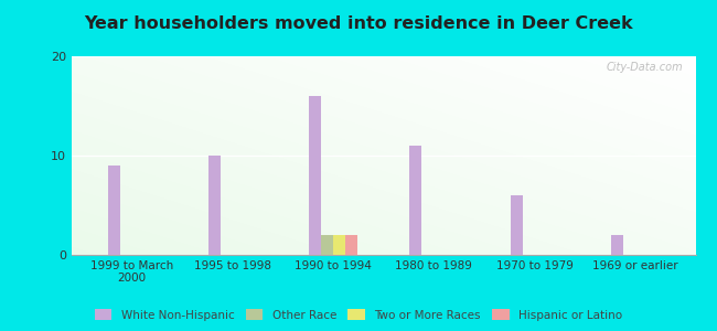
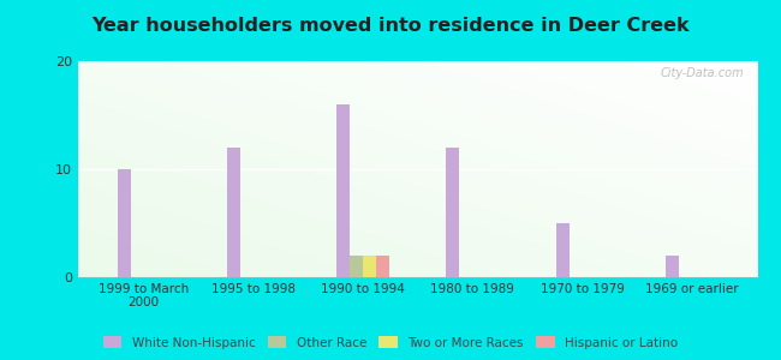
White Non-Hispanic/1999 to March 2000: 9 -> 10
White Non-Hispanic/1995 to 1998: 10 -> 12
White Non-Hispanic/1980 to 1989: 11 -> 12
White Non-Hispanic/1970 to 1979: 6 -> 5
